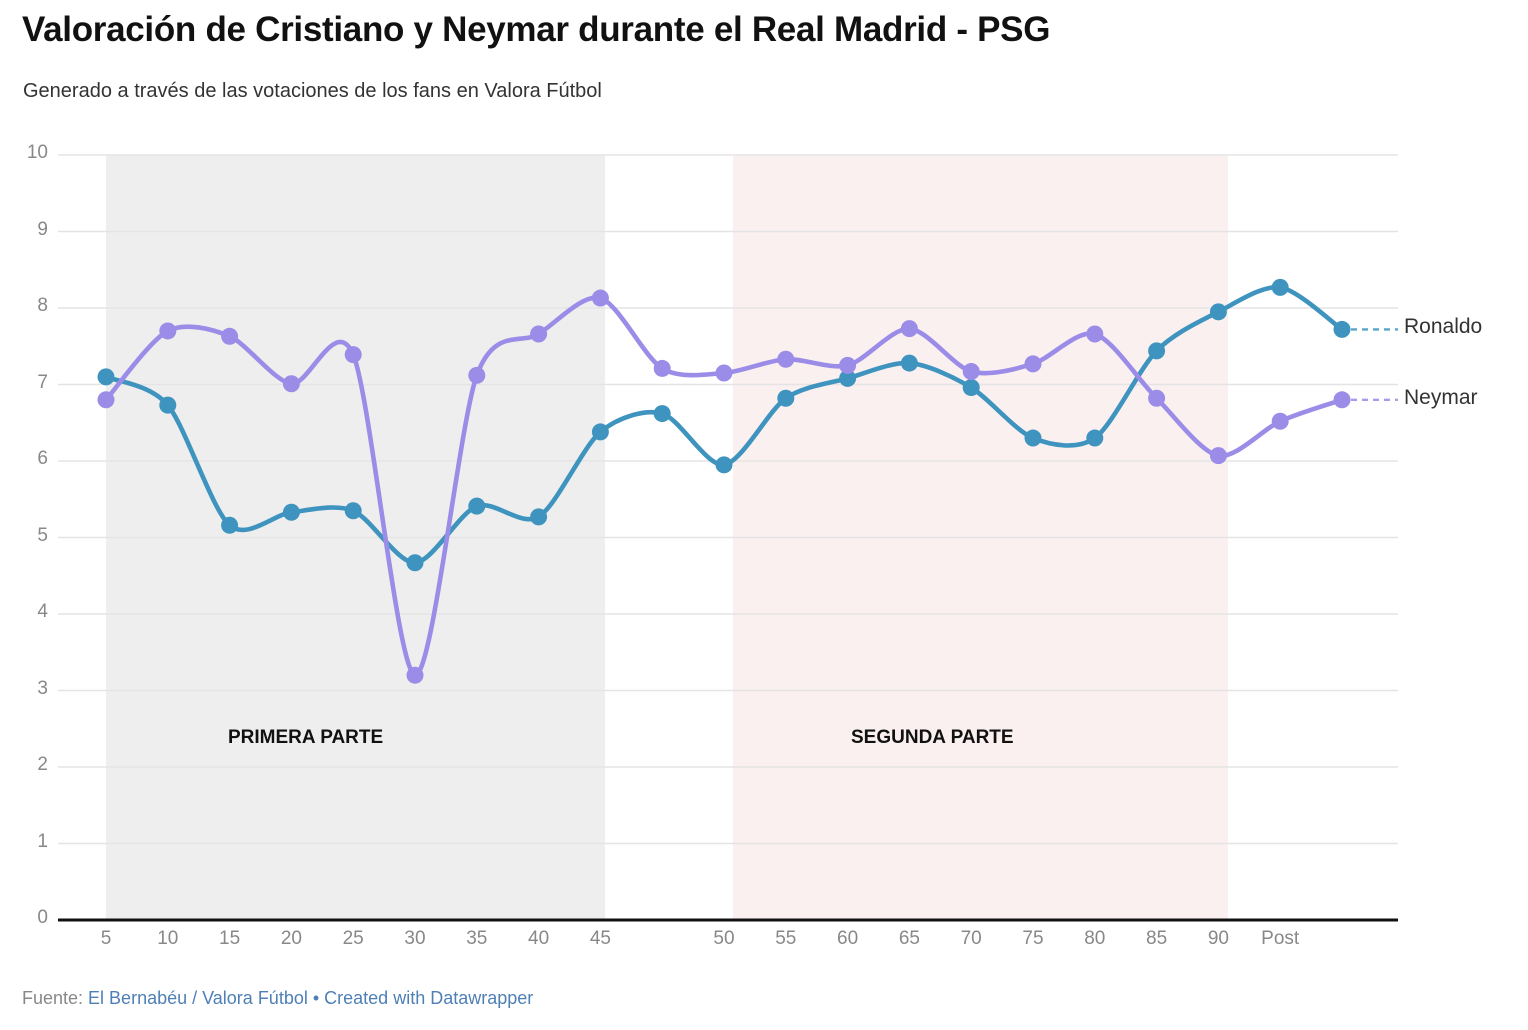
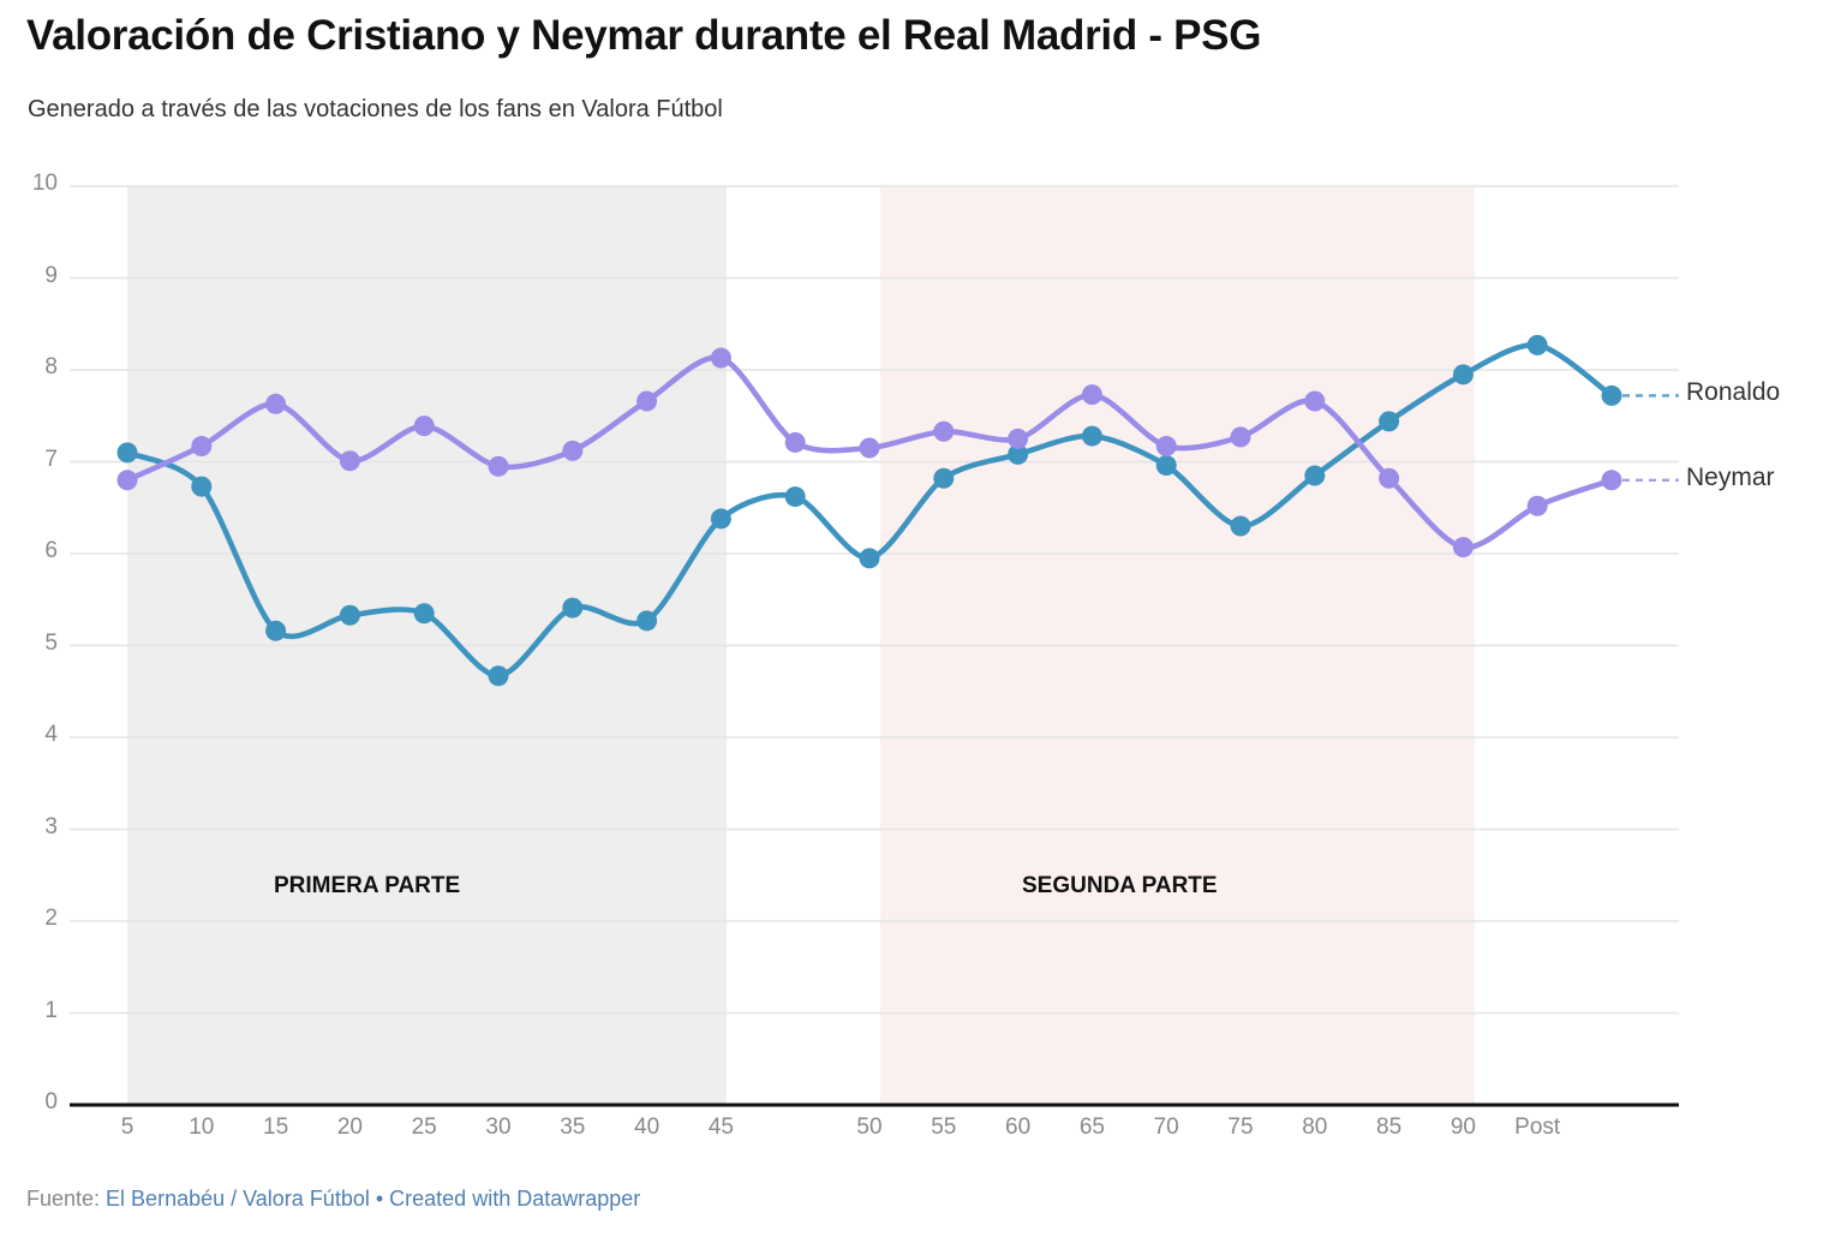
Neymar/10: 7.7 -> 7.2
Neymar/30: 3.2 -> 7.0
Ronaldo/80: 6.3 -> 6.8
